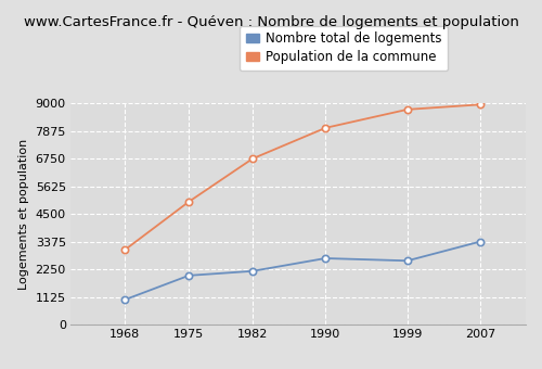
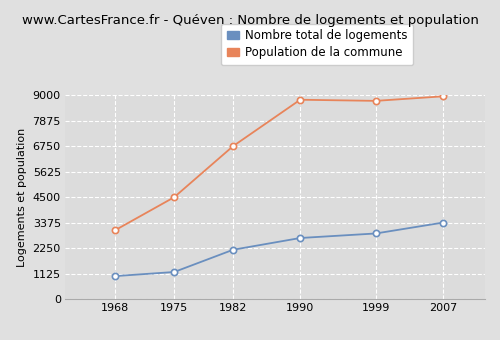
Nombre total de logements/1975: 2000 -> 1200
Population de la commune/1975: 5000 -> 4500
Population de la commune/1990: 8000 -> 8800
Nombre total de logements/1999: 2600 -> 2900
